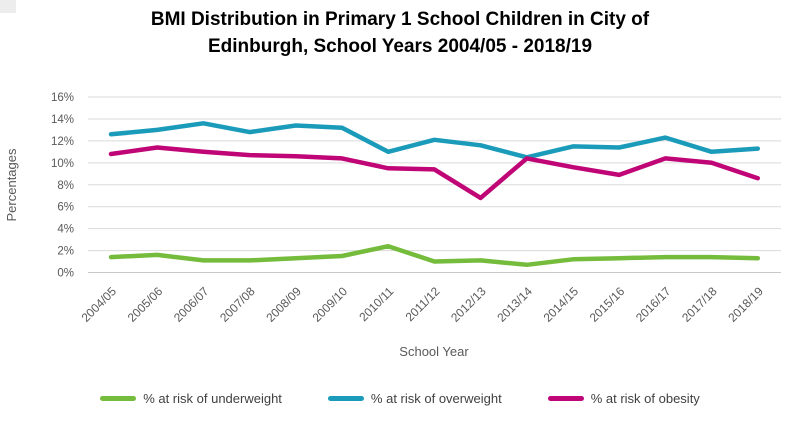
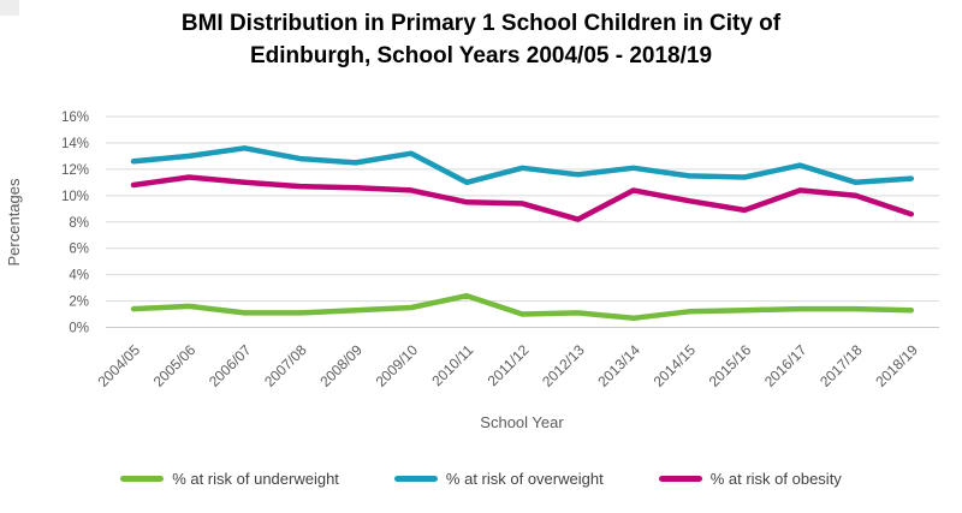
% at risk of overweight/2008/09: 13.4% -> 12.5%
% at risk of obesity/2012/13: 6.8% -> 8.2%
% at risk of overweight/2013/14: 10.5% -> 12.1%
